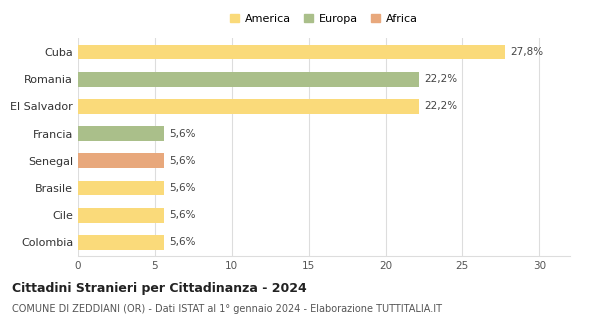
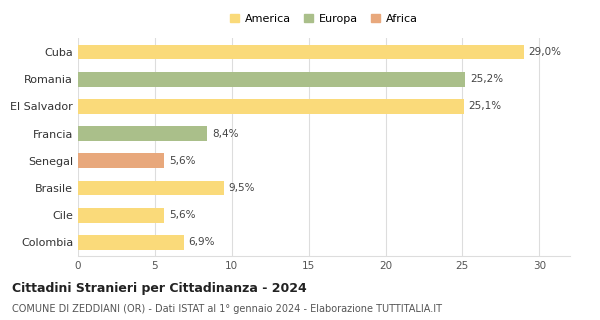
Cuba: 27,8% -> 29,0%
Romania: 22,2% -> 25,2%
El Salvador: 22,2% -> 25,1%
Francia: 5,6% -> 8,4%
Brasile: 5,6% -> 9,5%
Colombia: 5,6% -> 6,9%
